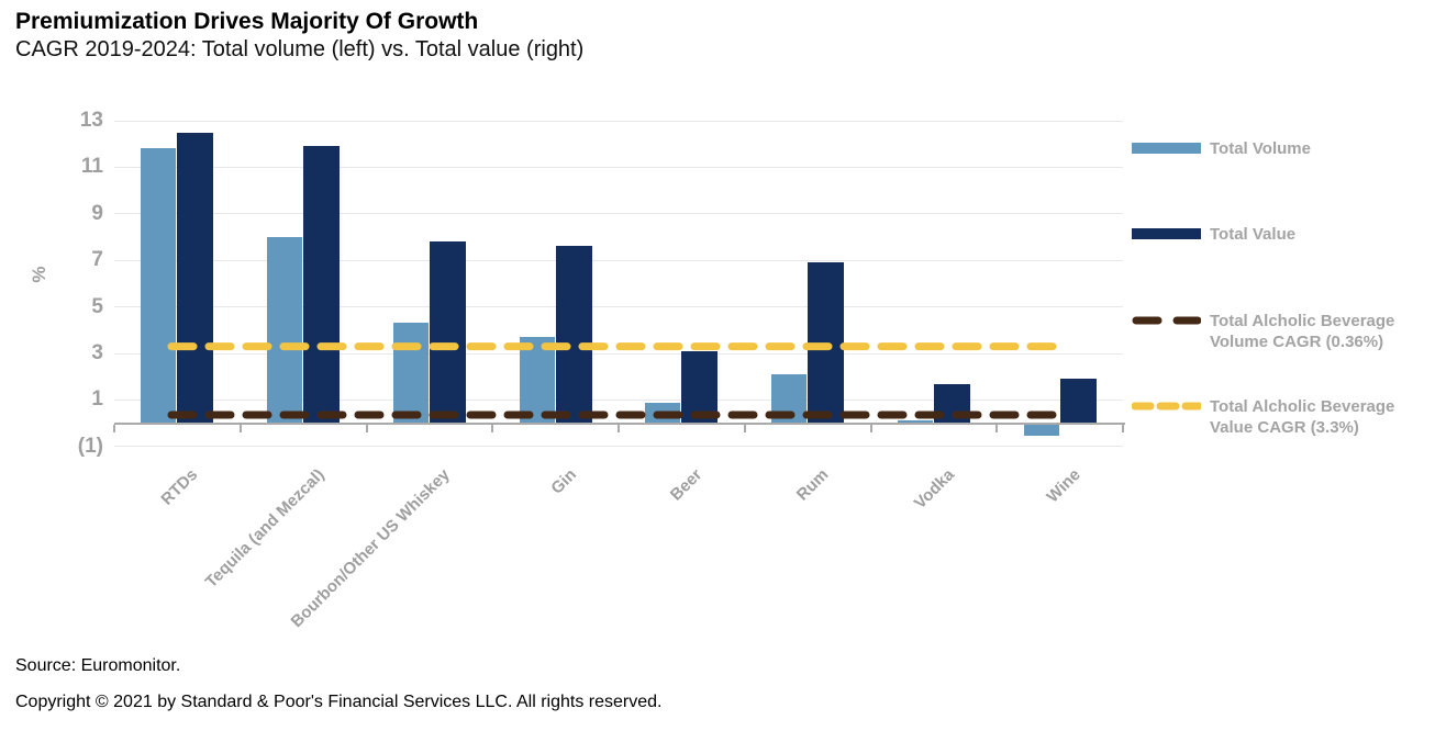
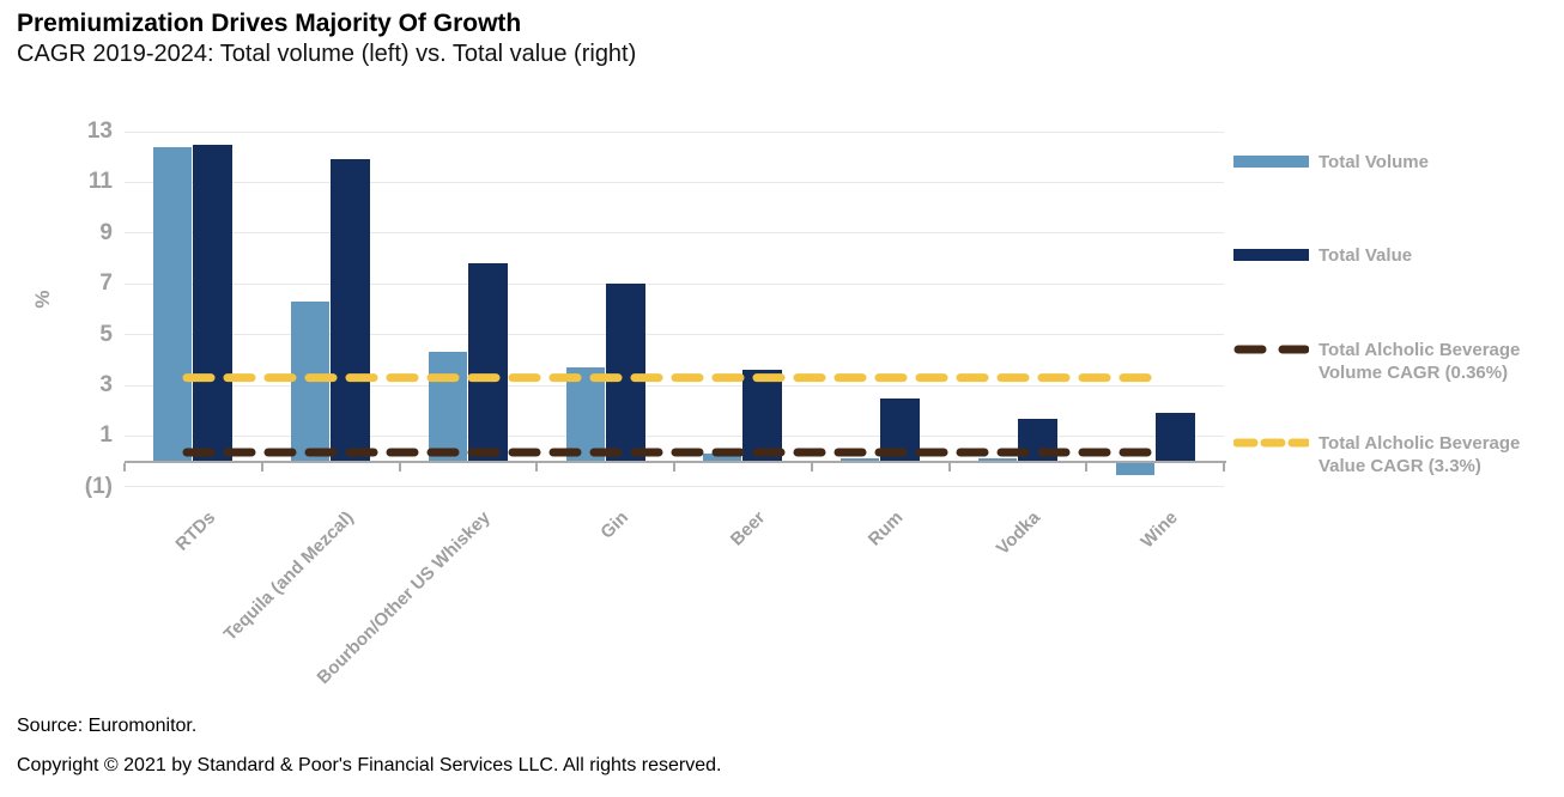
Total Volume/RTDs: 11.8 -> 12.4
Total Volume/Tequila (and Mezcal): 8.0 -> 6.3
Total Value/Gin: 7.6 -> 7.0
Total Volume/Beer: 0.9 -> 0.3
Total Value/Beer: 3.1 -> 3.6
Total Volume/Rum: 2.1 -> 0.1
Total Value/Rum: 6.9 -> 2.5
